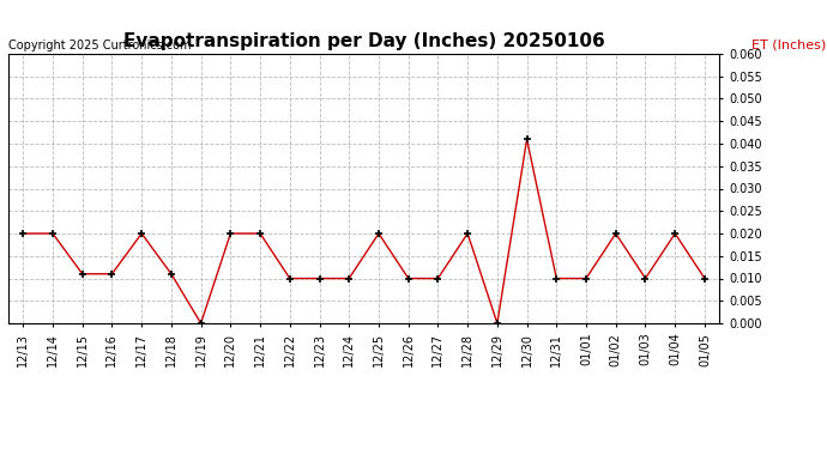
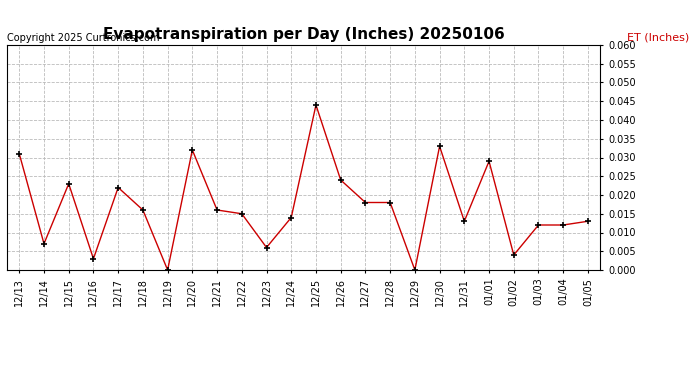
12/13: 0.020 -> 0.031
12/14: 0.020 -> 0.007
12/15: 0.011 -> 0.023
12/16: 0.011 -> 0.003
12/17: 0.020 -> 0.022
12/18: 0.011 -> 0.016
12/20: 0.020 -> 0.032
12/21: 0.020 -> 0.016
12/22: 0.010 -> 0.015
12/23: 0.010 -> 0.006
12/24: 0.010 -> 0.014
12/25: 0.020 -> 0.044
12/26: 0.010 -> 0.024
12/27: 0.010 -> 0.018
12/28: 0.020 -> 0.018
12/30: 0.041 -> 0.033
12/31: 0.010 -> 0.013
01/01: 0.010 -> 0.029
01/02: 0.020 -> 0.004
01/03: 0.010 -> 0.012
01/04: 0.020 -> 0.012
01/05: 0.010 -> 0.013
